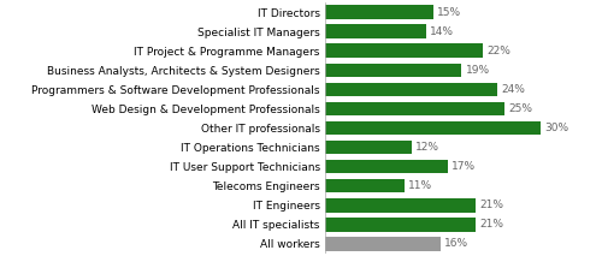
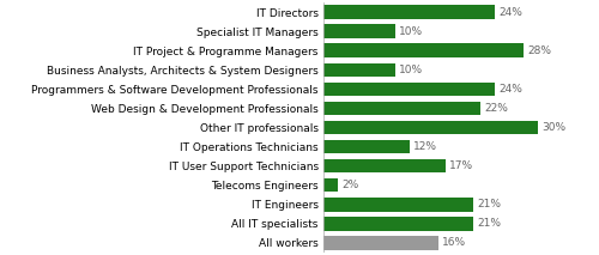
IT Directors: 15% -> 24%
Specialist IT Managers: 14% -> 10%
IT Project & Programme Managers: 22% -> 28%
Business Analysts, Architects & System Designers: 19% -> 10%
Web Design & Development Professionals: 25% -> 22%
Telecoms Engineers: 11% -> 2%
